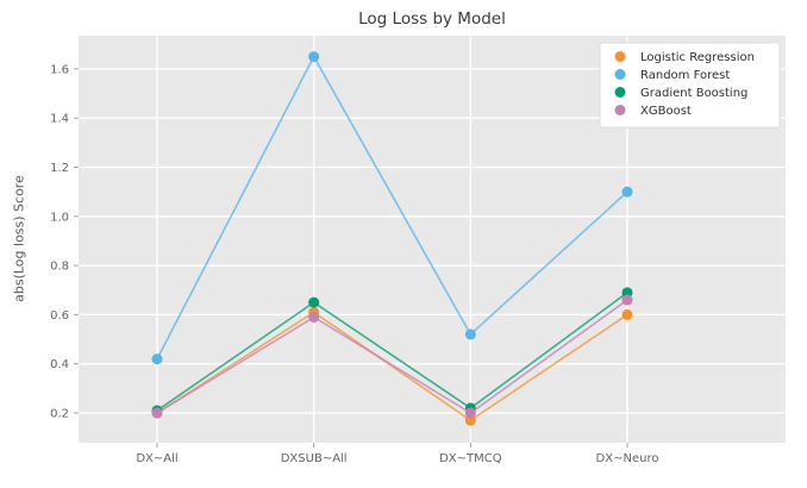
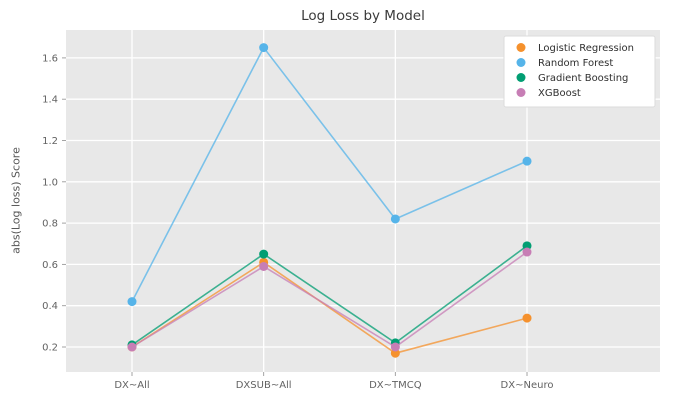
Random Forest/DX~TMCQ: 0.52 -> 0.82
Logistic Regression/DX~Neuro: 0.60 -> 0.34
